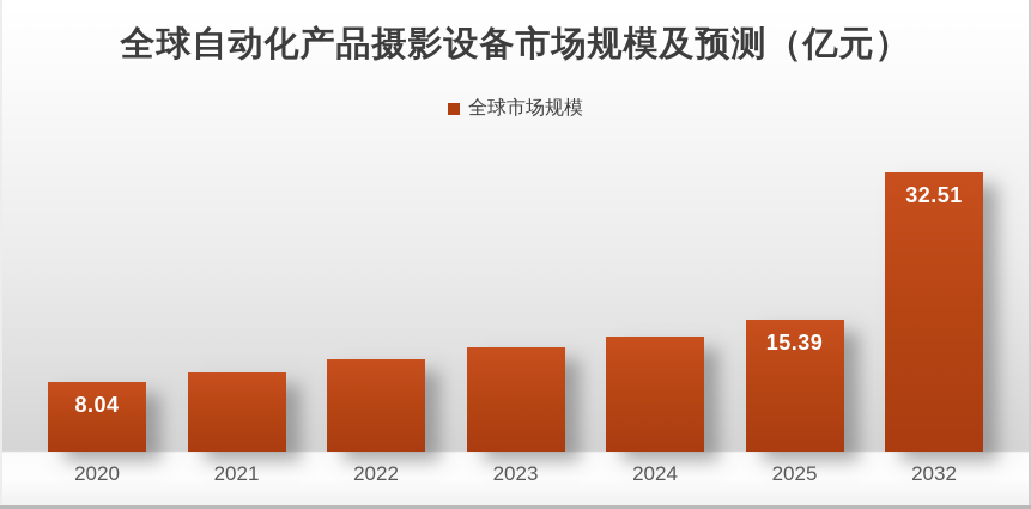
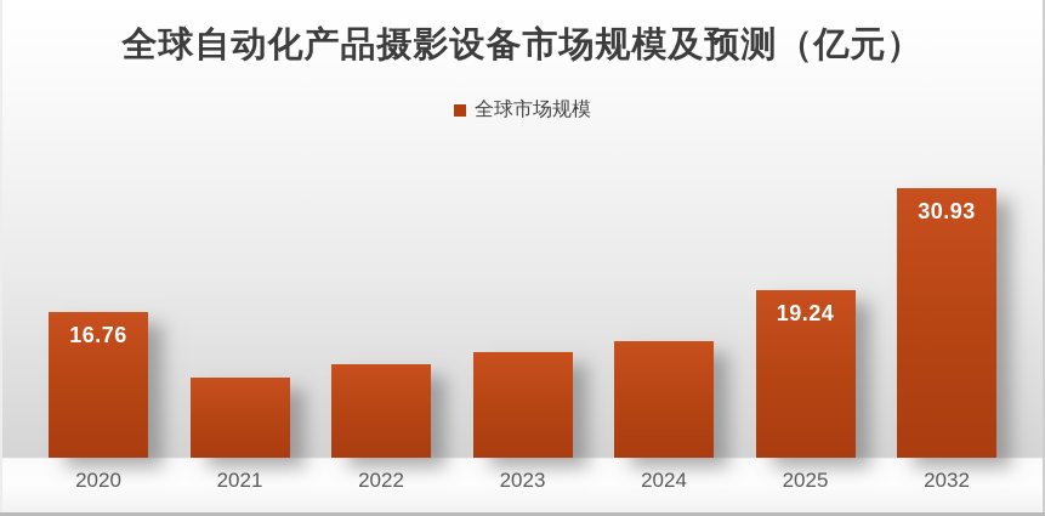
2020: 8.04 -> 16.76
2025: 15.39 -> 19.24
2032: 32.51 -> 30.93
